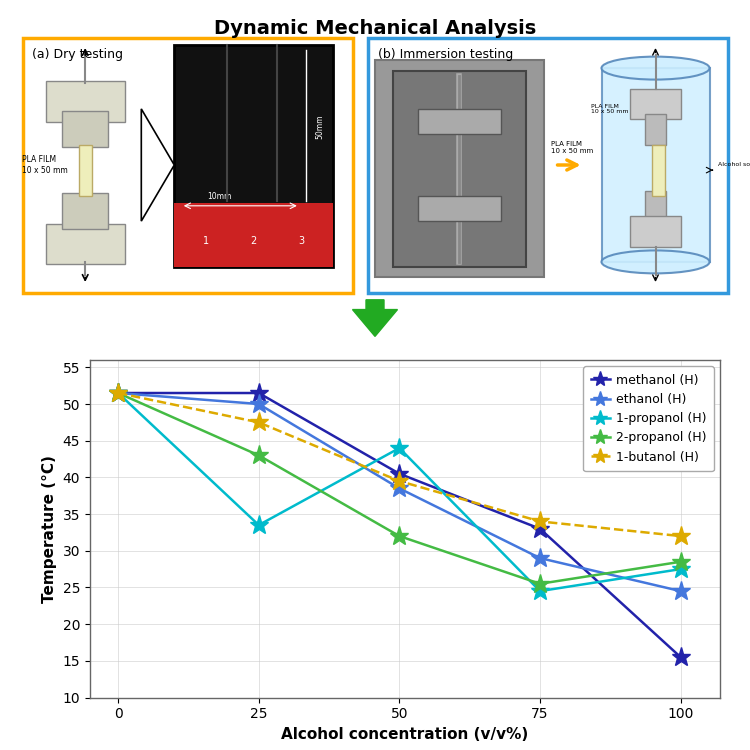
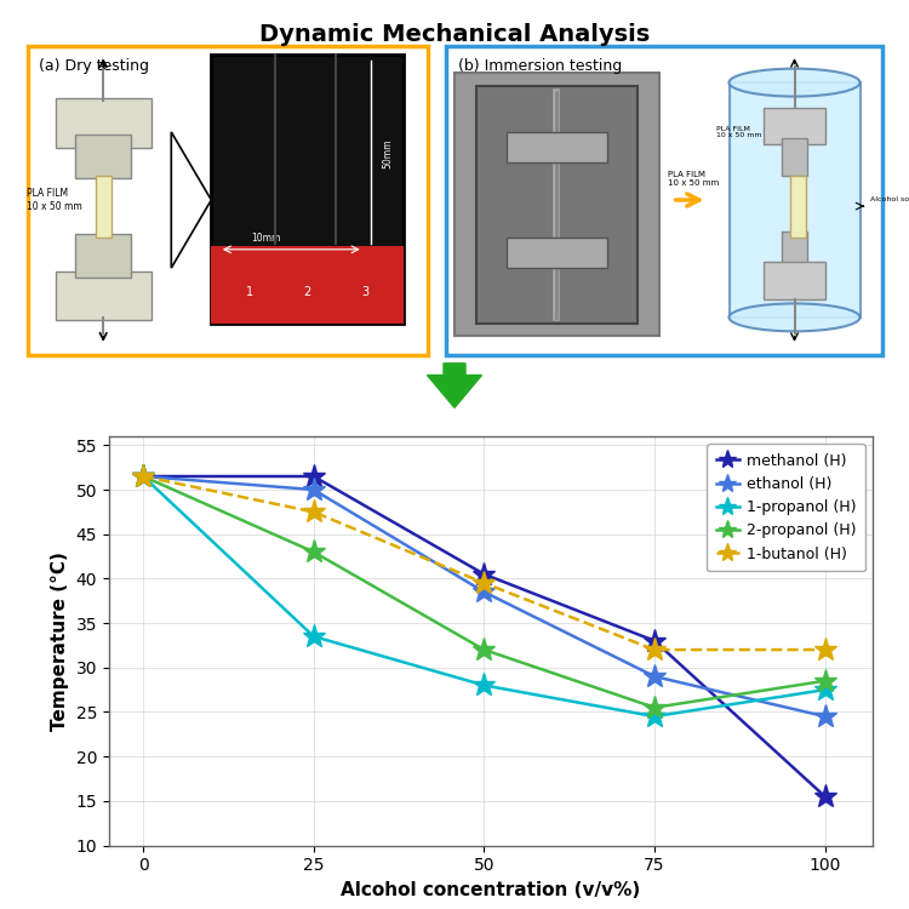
1-propanol (H)/50: 44.0 -> 28.0
1-butanol (H)/75: 34.0 -> 32.0
